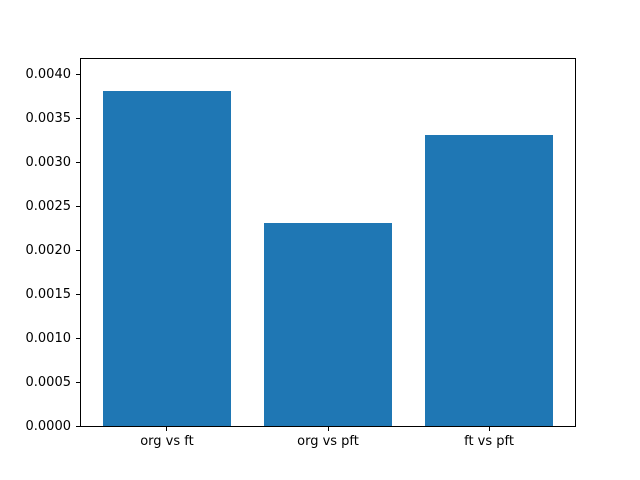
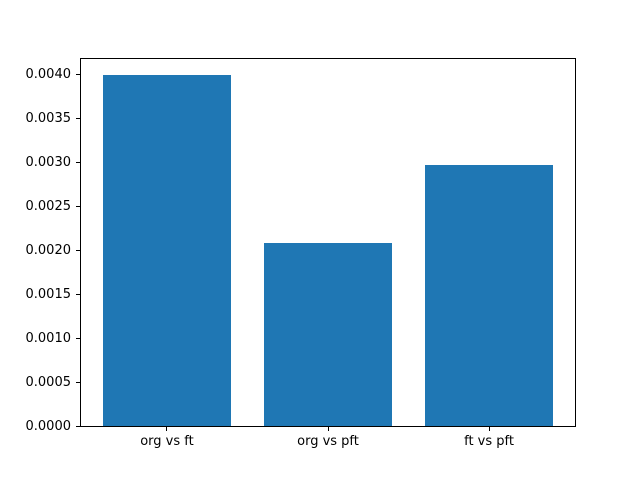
org vs ft: 0.0038 -> 0.0040
org vs pft: 0.0023 -> 0.0021
ft vs pft: 0.0033 -> 0.0030
